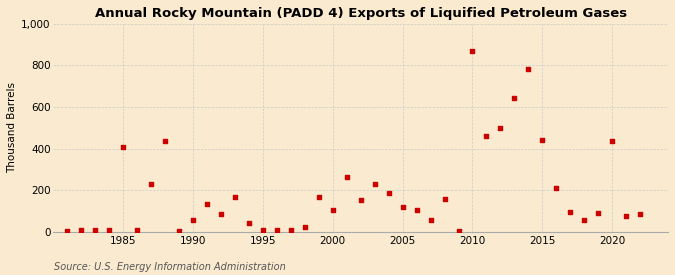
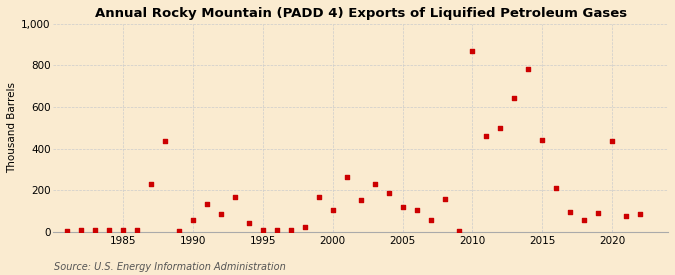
1985: 410 -> 10
